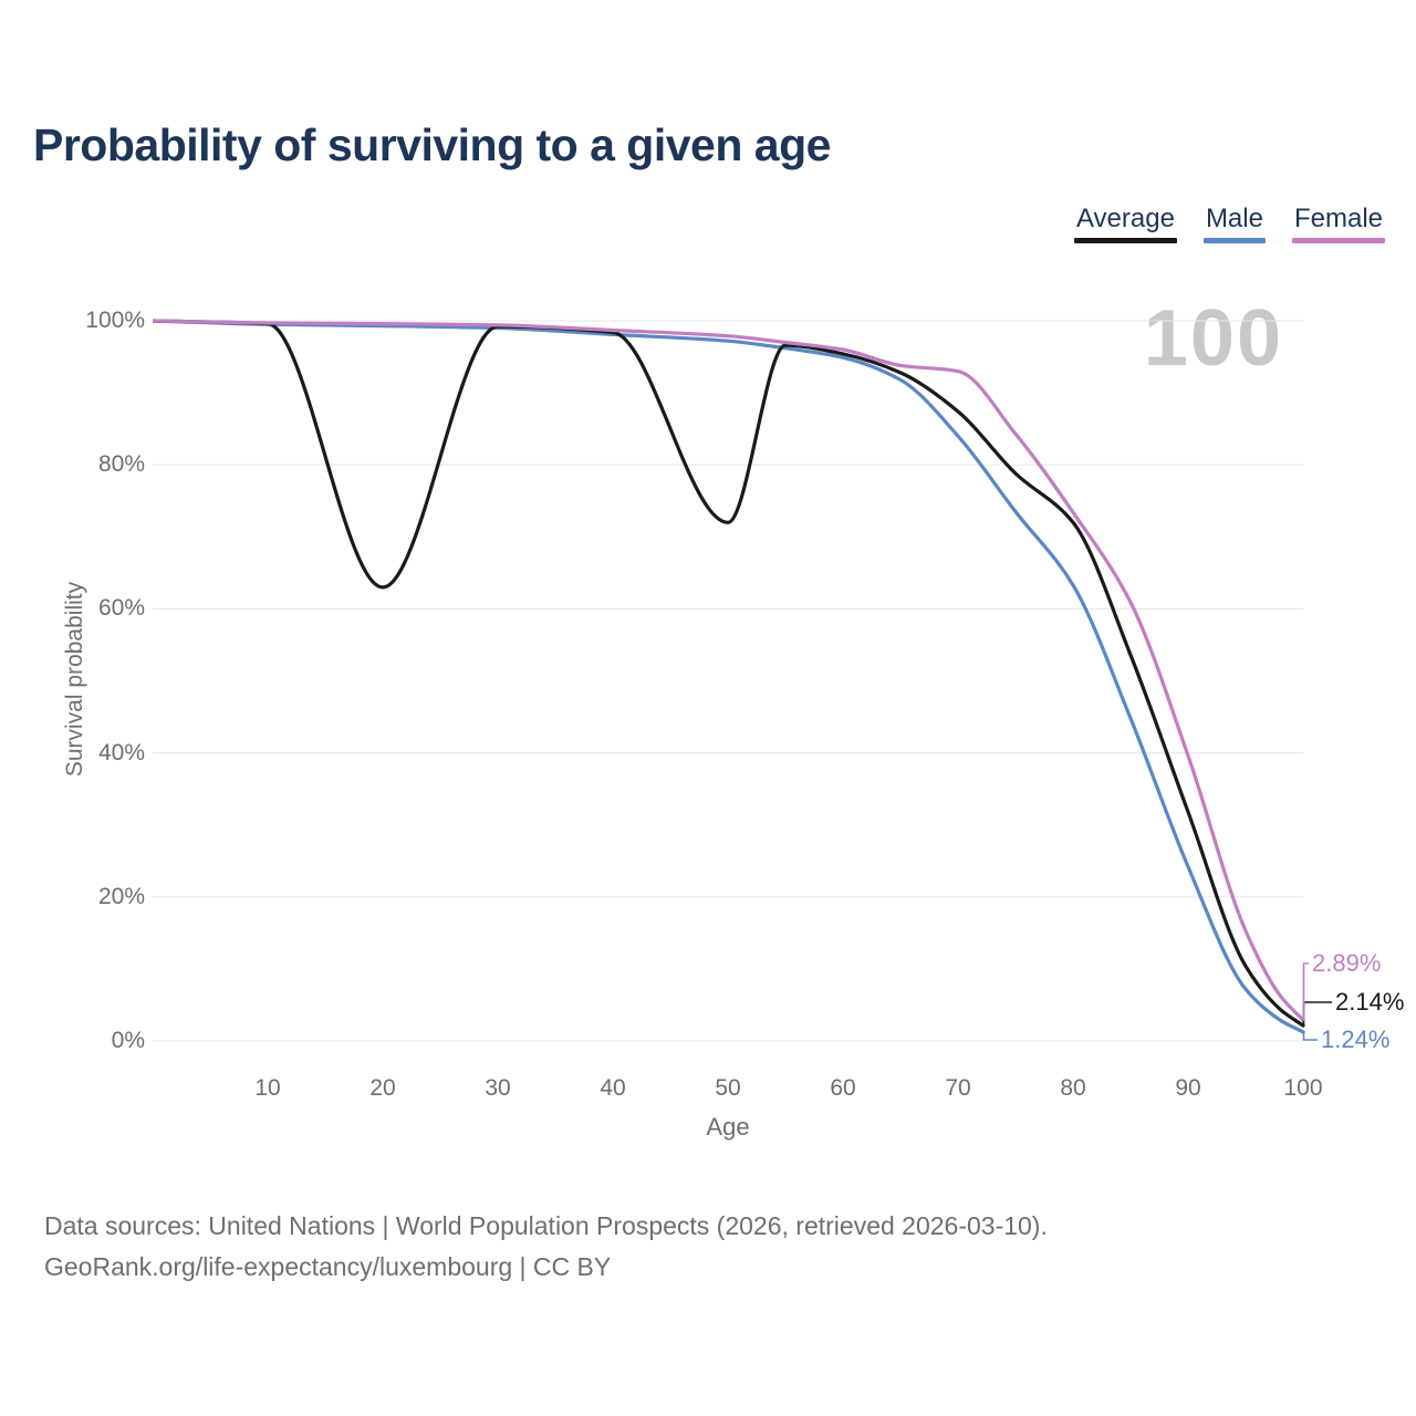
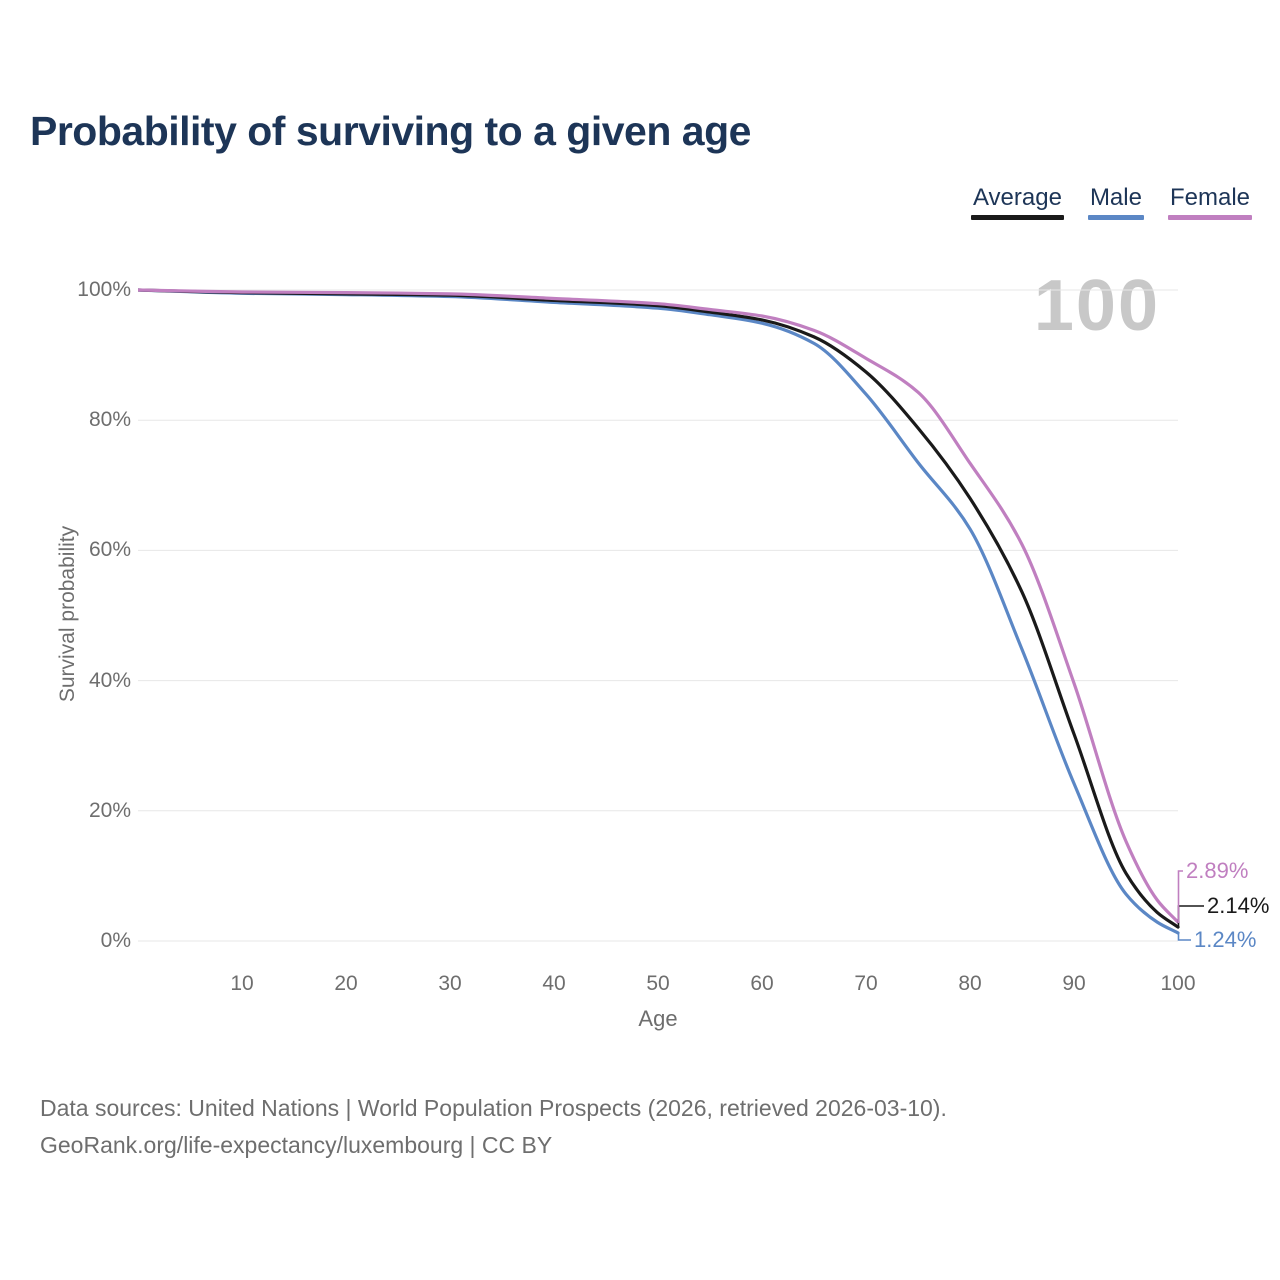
Average/20: 63% -> 99%
Average/50: 72% -> 98%
Female/70: 93% -> 90%
Average/80: 72% -> 68%
